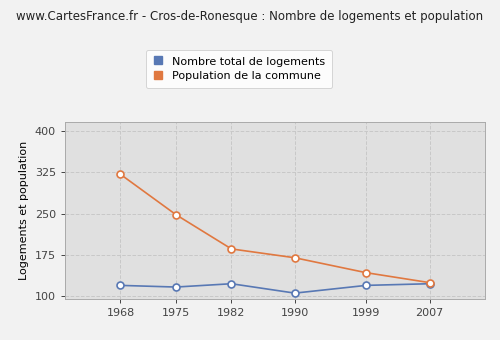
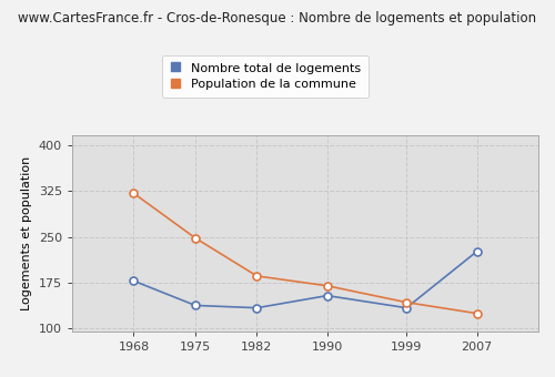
Nombre total de logements/1968: 120 -> 178
Nombre total de logements/1975: 117 -> 138
Nombre total de logements/1982: 123 -> 134
Nombre total de logements/1990: 106 -> 154
Nombre total de logements/1999: 120 -> 134
Nombre total de logements/2007: 123 -> 226
